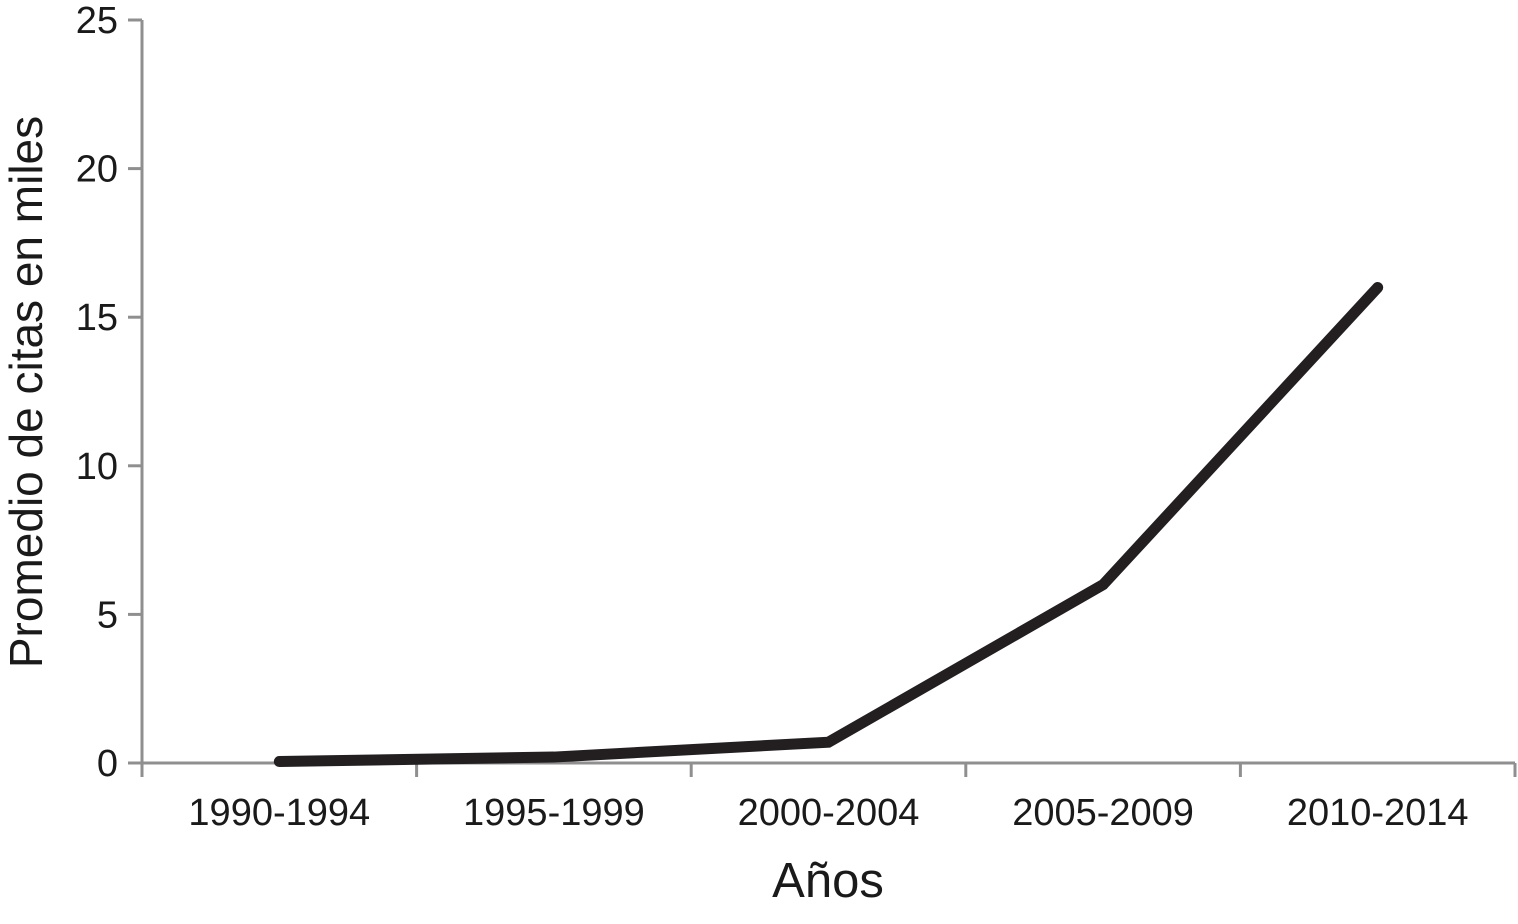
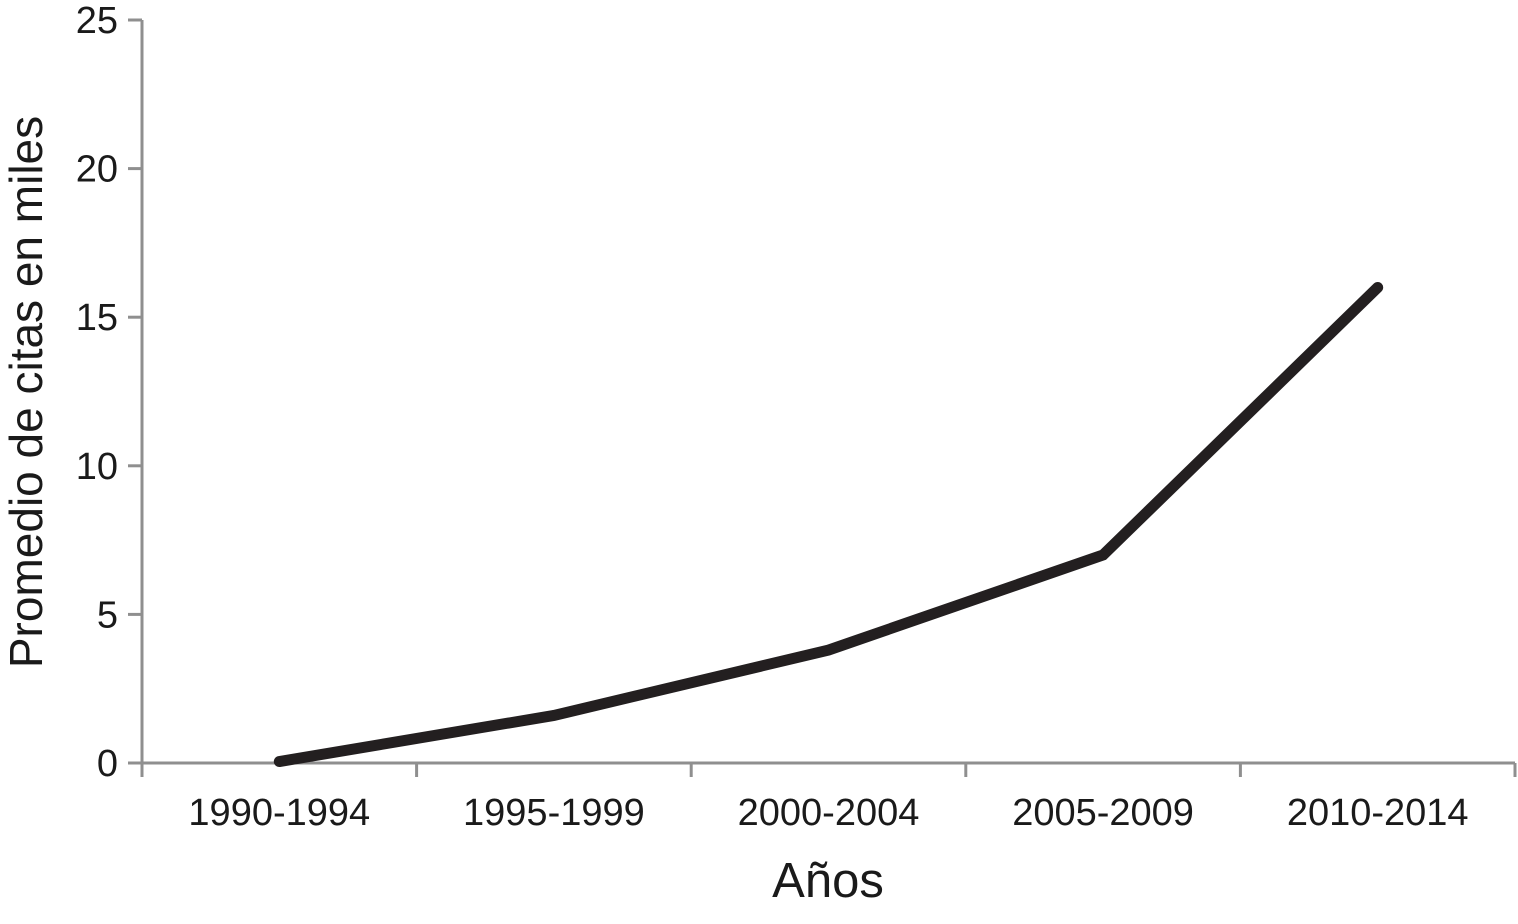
1995-1999: 0.2 -> 1.6
2000-2004: 0.7 -> 3.8
2005-2009: 6.0 -> 7.0
